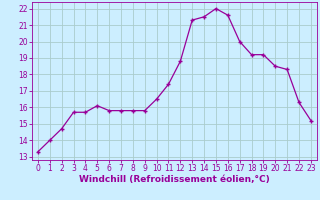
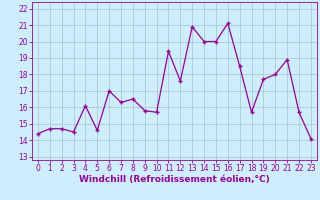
0: 13.3 -> 14.4
1: 14.0 -> 14.7
3: 15.7 -> 14.5
4: 15.7 -> 16.1
5: 16.1 -> 14.6
6: 15.8 -> 17.0
7: 15.8 -> 16.3
8: 15.8 -> 16.5
10: 16.5 -> 15.7
11: 17.4 -> 19.4
12: 18.8 -> 17.6
13: 21.3 -> 20.9
14: 21.5 -> 20.0
15: 22.0 -> 20.0
16: 21.6 -> 21.1
17: 20.0 -> 18.5
18: 19.2 -> 15.7
19: 19.2 -> 17.7
20: 18.5 -> 18.0
21: 18.3 -> 18.9
22: 16.3 -> 15.7
23: 15.2 -> 14.1
